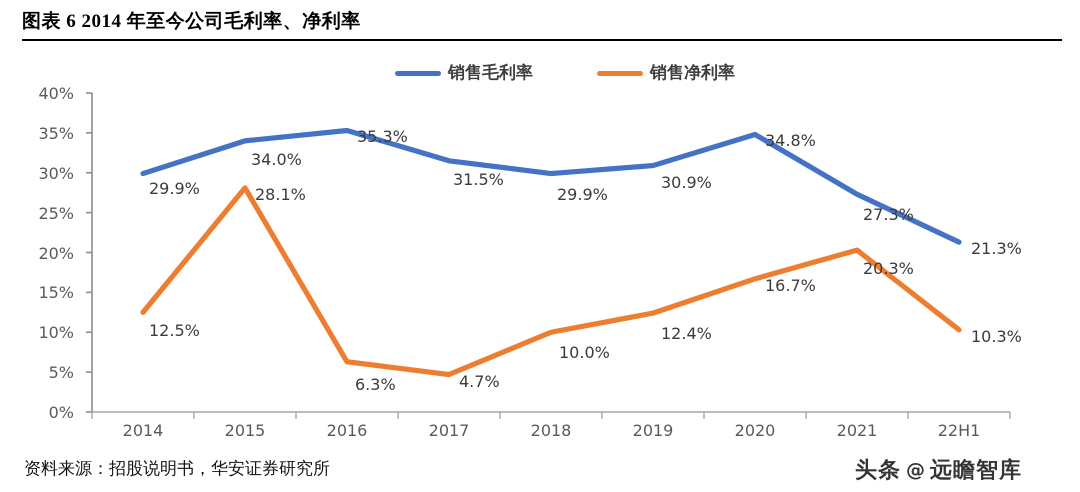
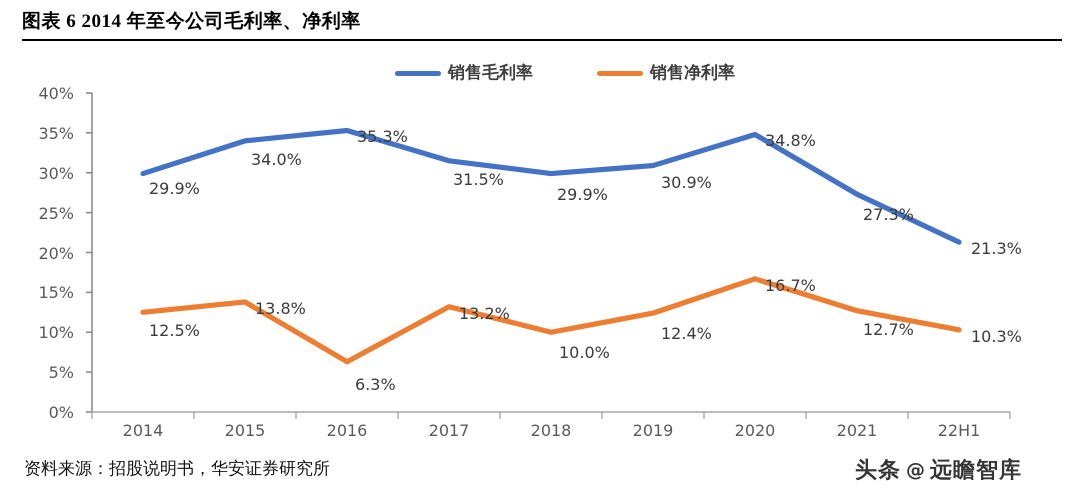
销售净利率/2015: 28.1% -> 13.8%
销售净利率/2017: 4.7% -> 13.2%
销售净利率/2021: 20.3% -> 12.7%
